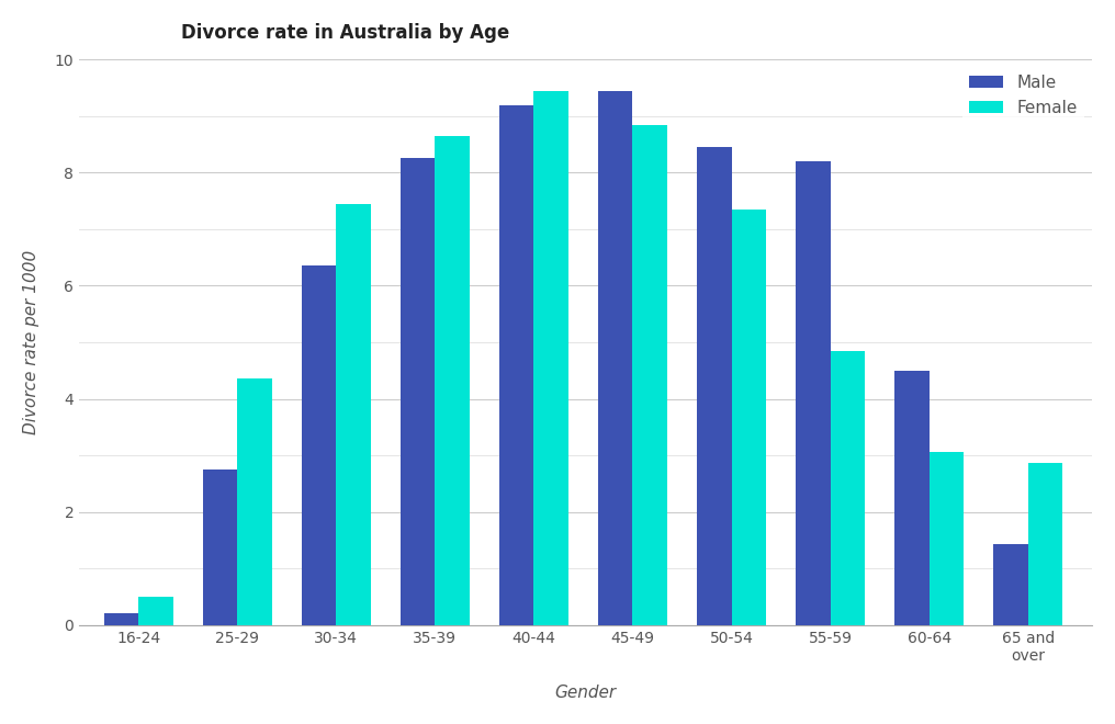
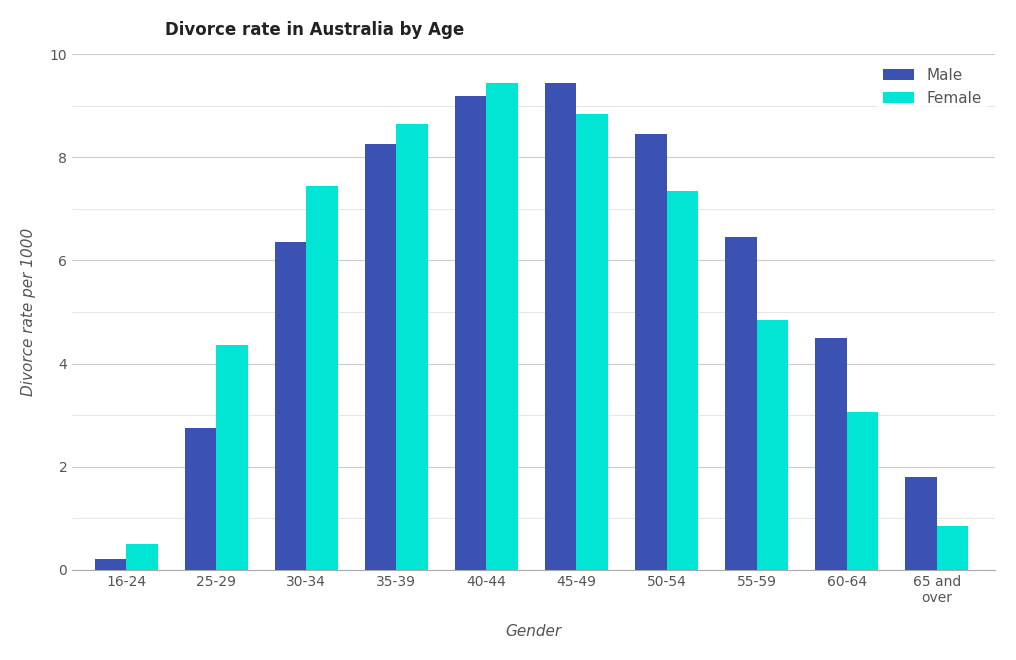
Male/55-59: 8.20 -> 6.45
Male/65 and over: 1.42 -> 1.80
Female/65 and over: 2.86 -> 0.85
